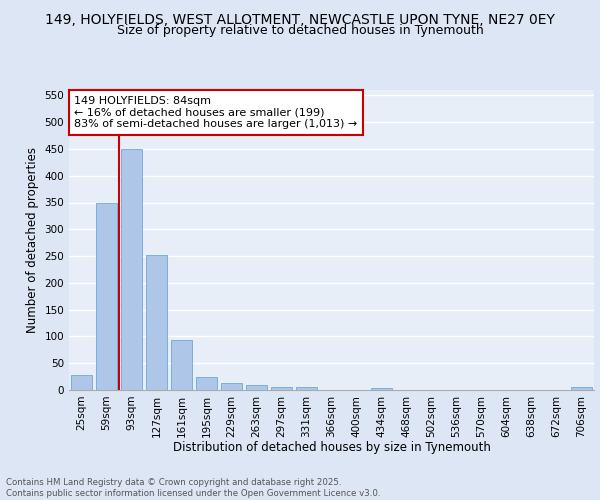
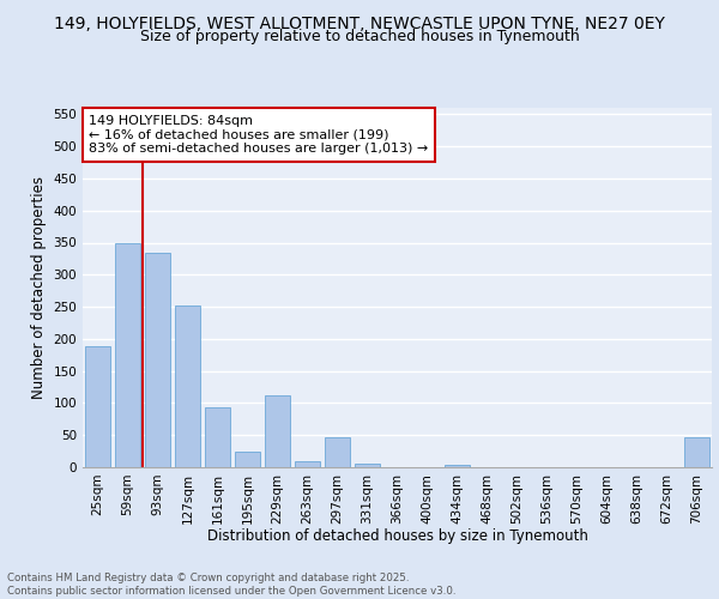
25sqm: 28 -> 188
93sqm: 450 -> 334
229sqm: 13 -> 112
297sqm: 6 -> 46
706sqm: 5 -> 46
